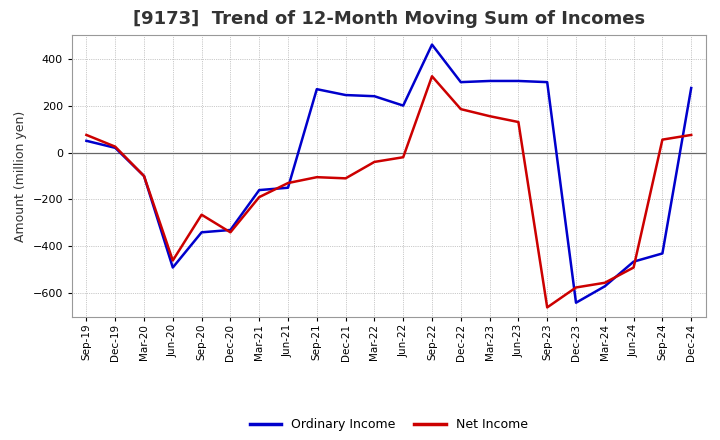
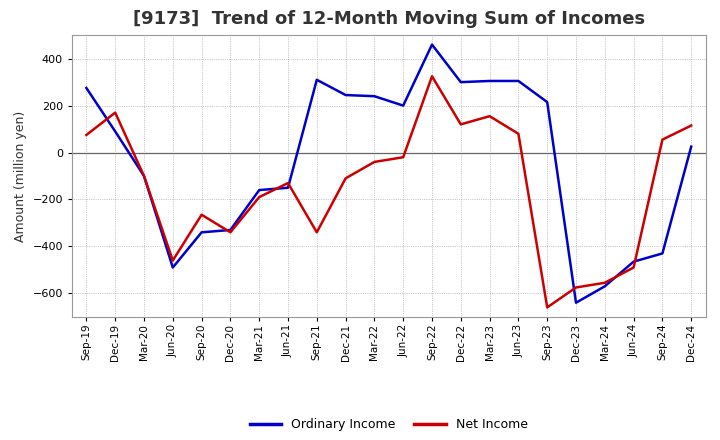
Ordinary Income/Sep-19: 50 -> 275
Ordinary Income/Dec-19: 20 -> 90
Net Income/Dec-19: 25 -> 170
Ordinary Income/Sep-21: 270 -> 310
Net Income/Sep-21: -105 -> -340
Net Income/Dec-22: 185 -> 120
Net Income/Jun-23: 130 -> 80
Ordinary Income/Sep-23: 300 -> 215
Ordinary Income/Dec-24: 275 -> 25
Net Income/Dec-24: 75 -> 115
